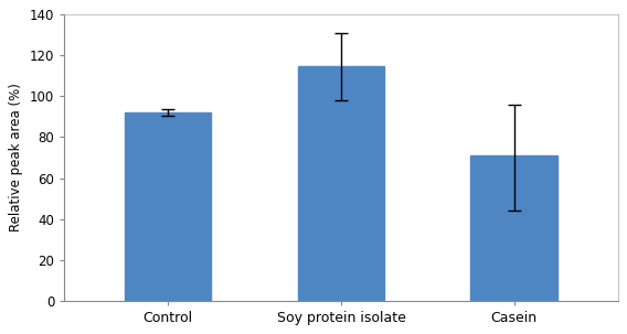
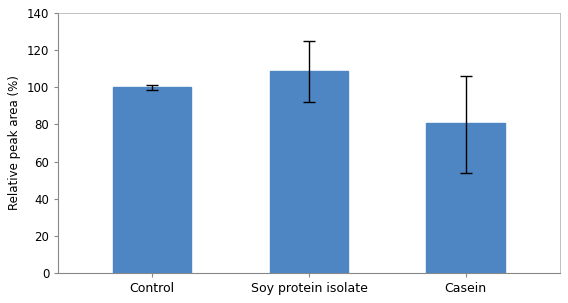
Control: 92 -> 100
Soy protein isolate: 115 -> 109
Casein: 71 -> 81
